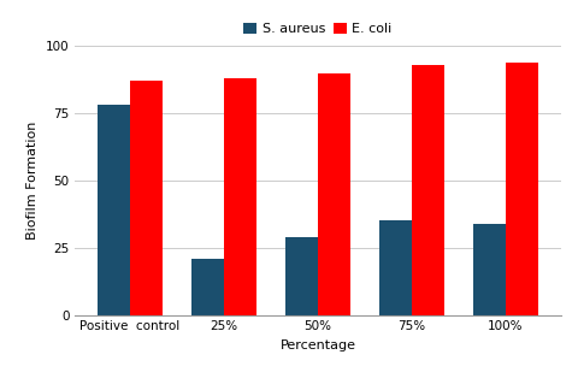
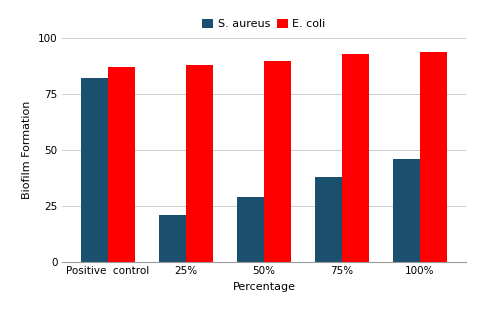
S. aureus/Positive control: 78 -> 82
S. aureus/75%: 35 -> 38
S. aureus/100%: 34 -> 46
